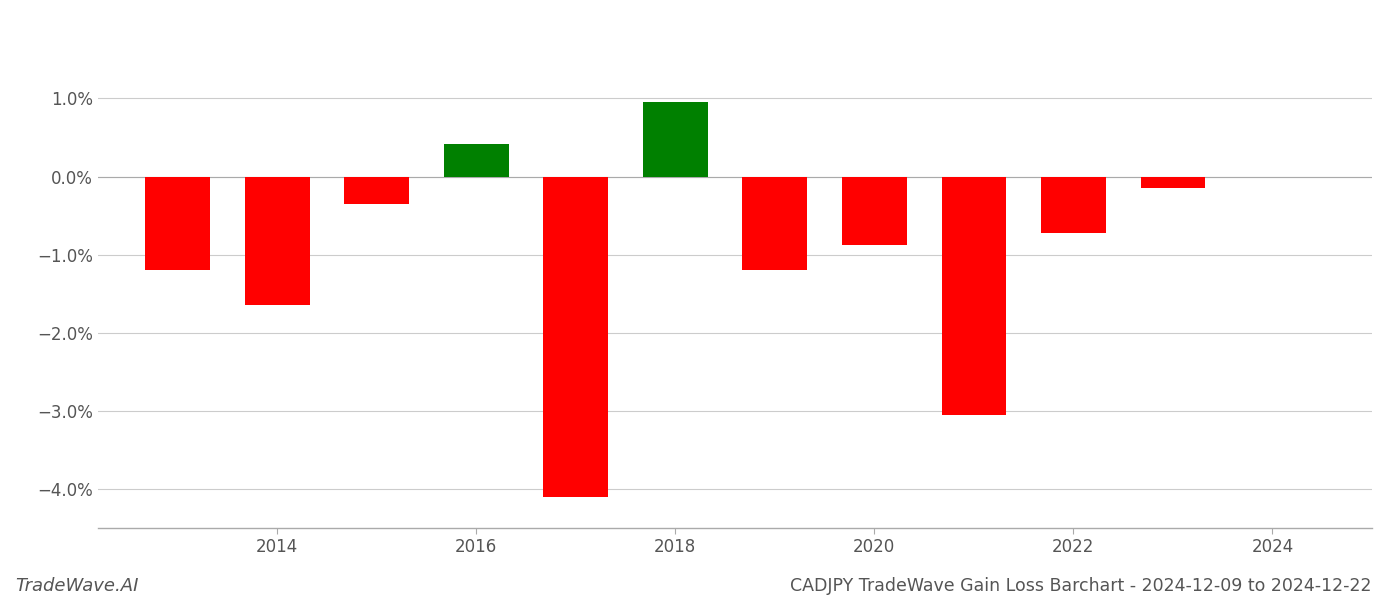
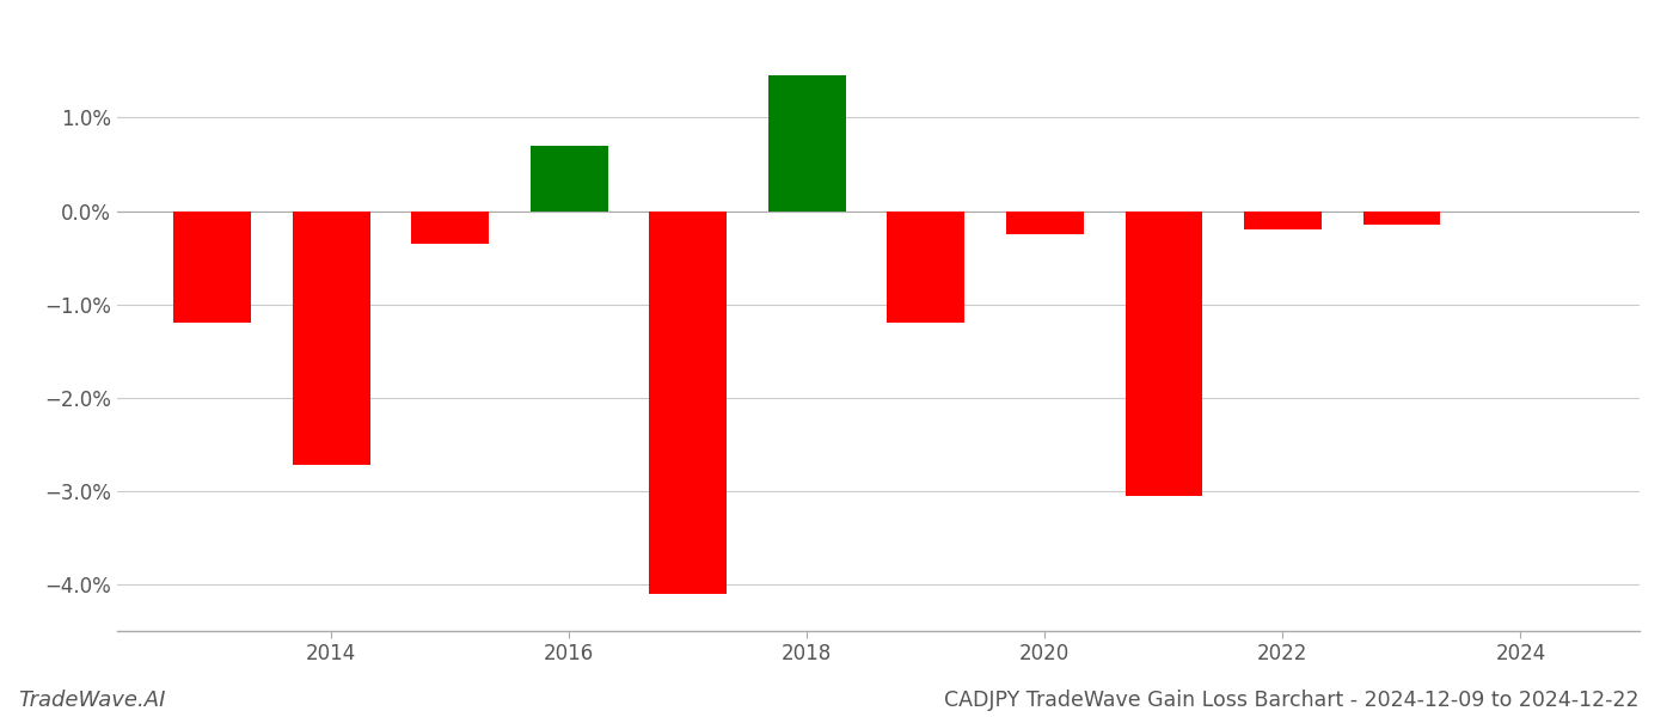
2014: -1.64% -> -2.72%
2016: 0.42% -> 0.70%
2018: 0.96% -> 1.45%
2020: -0.88% -> -0.25%
2022: -0.72% -> -0.20%
